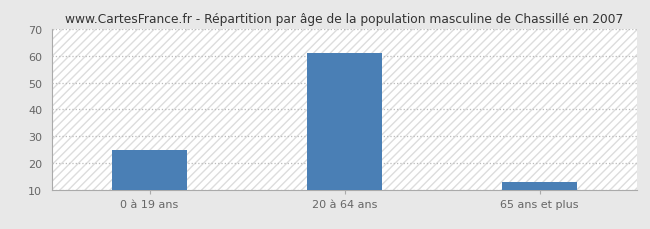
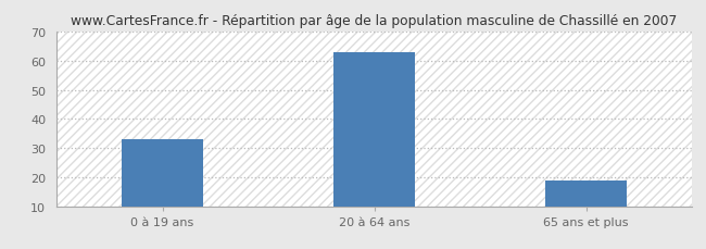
0 à 19 ans: 25 -> 33
20 à 64 ans: 61 -> 63
65 ans et plus: 13 -> 19
